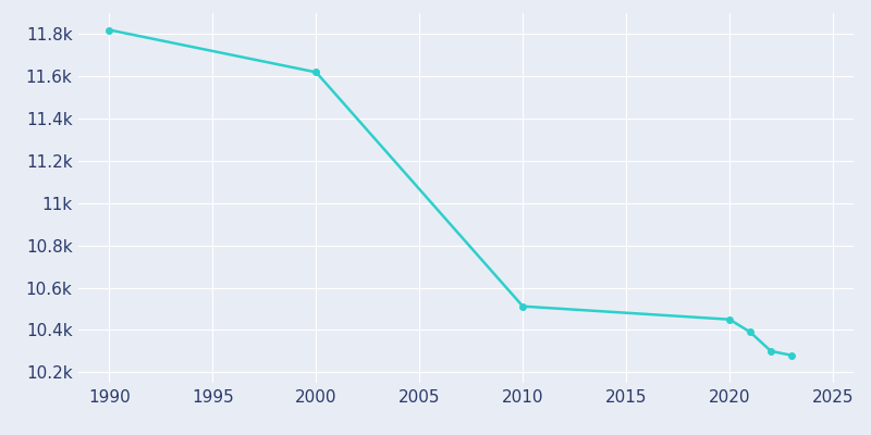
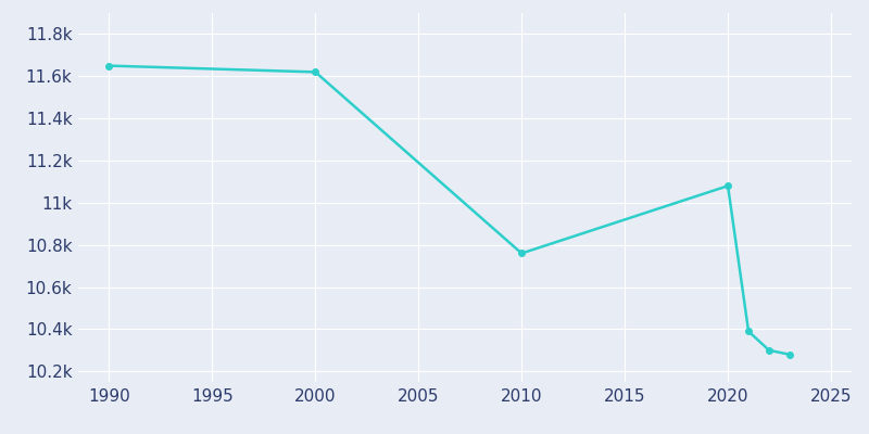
1990: 11.82k -> 11.65k
2010: 10.51k -> 10.76k
2020: 10.45k -> 11.08k
